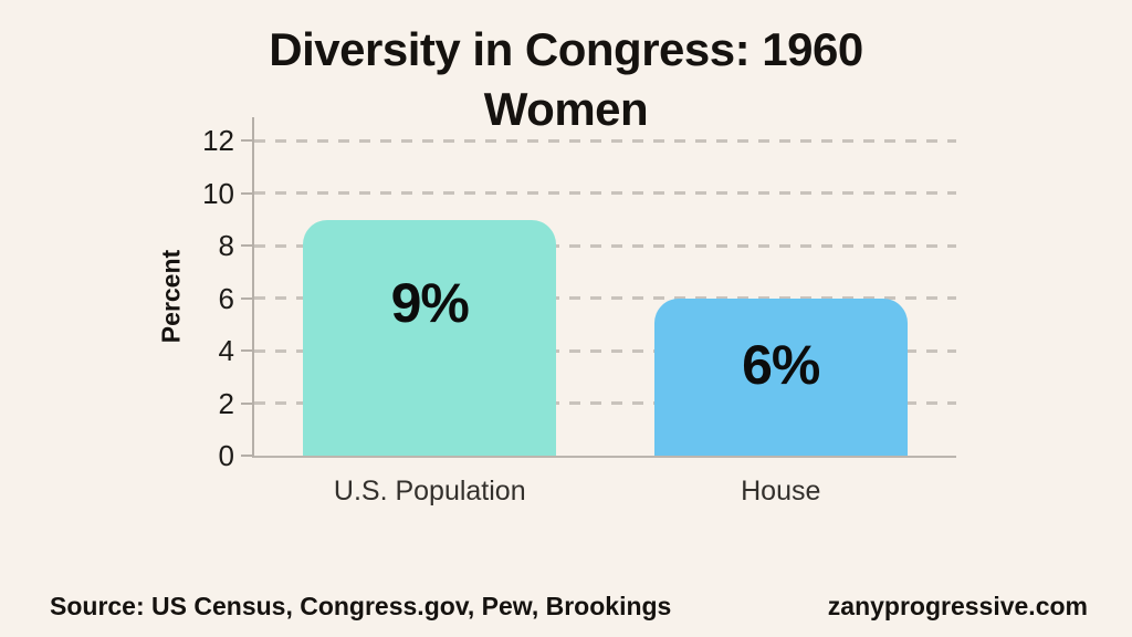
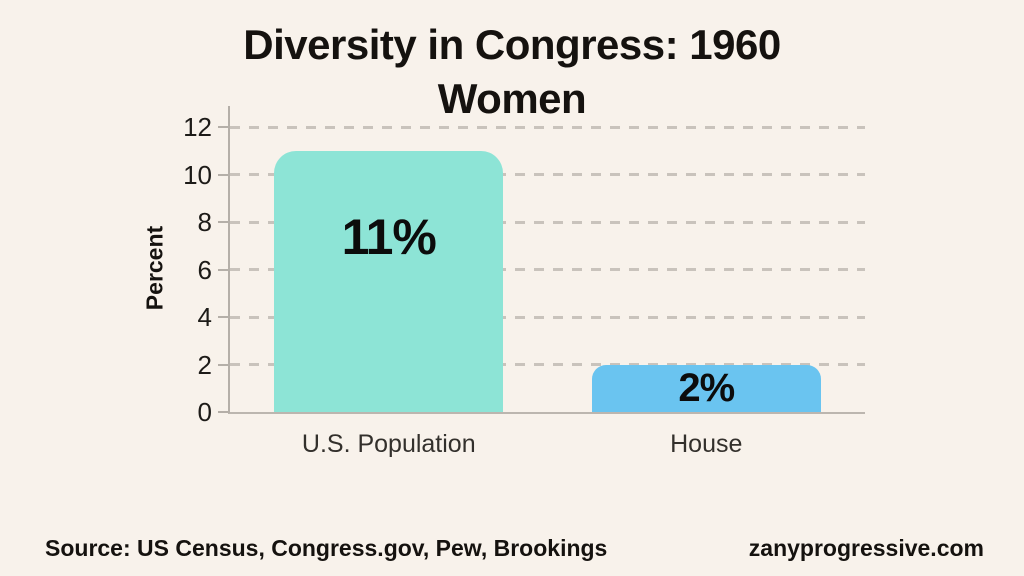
U.S. Population: 9% -> 11%
House: 6% -> 2%
